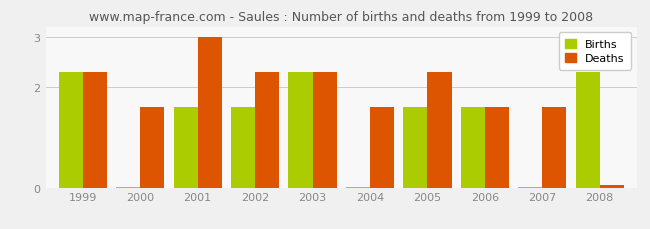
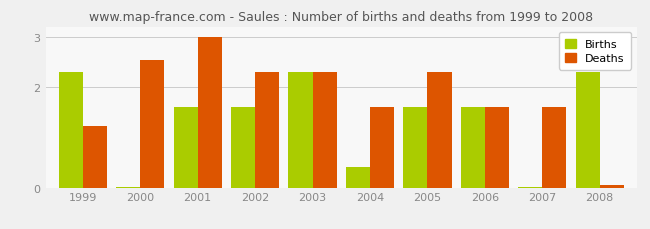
Deaths/1999: 2.30 -> 1.22
Deaths/2000: 1.60 -> 2.54
Births/2004: 0.02 -> 0.40
